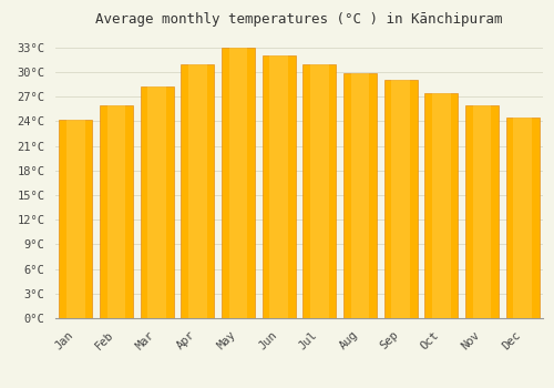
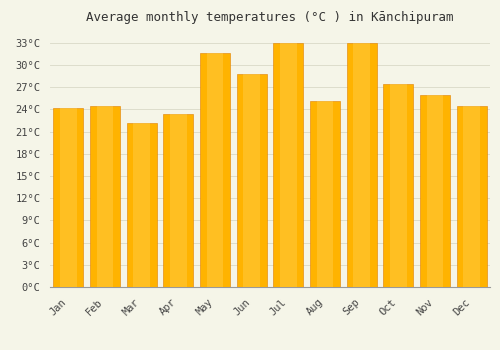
Feb: 25.9°C -> 24.4°C
Mar: 28.2°C -> 22.2°C
Apr: 31.0°C -> 23.4°C
May: 33.0°C -> 31.6°C
Jun: 32.0°C -> 28.8°C
Jul: 31.0°C -> 33.0°C
Aug: 29.8°C -> 25.2°C
Sep: 29.1°C -> 33.0°C
